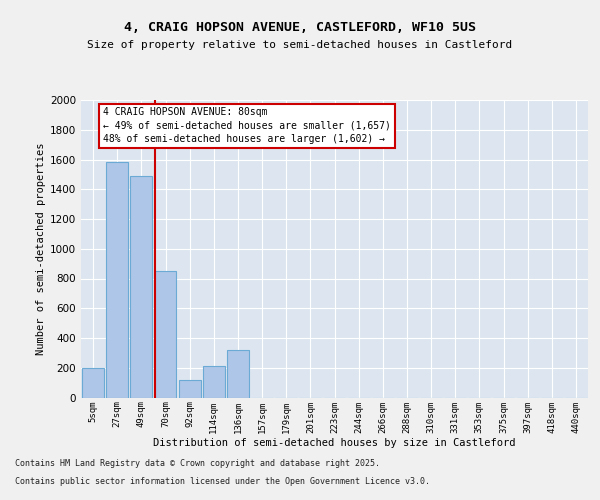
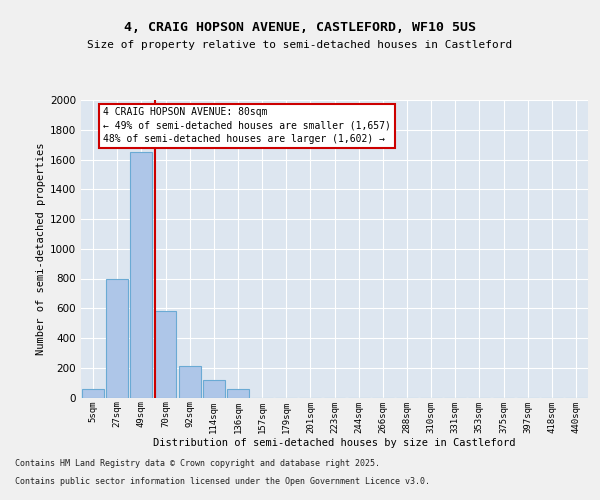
5sqm: 200 -> 60
27sqm: 1580 -> 800
49sqm: 1490 -> 1650
70sqm: 850 -> 580
92sqm: 120 -> 220
114sqm: 210 -> 120
136sqm: 320 -> 60
